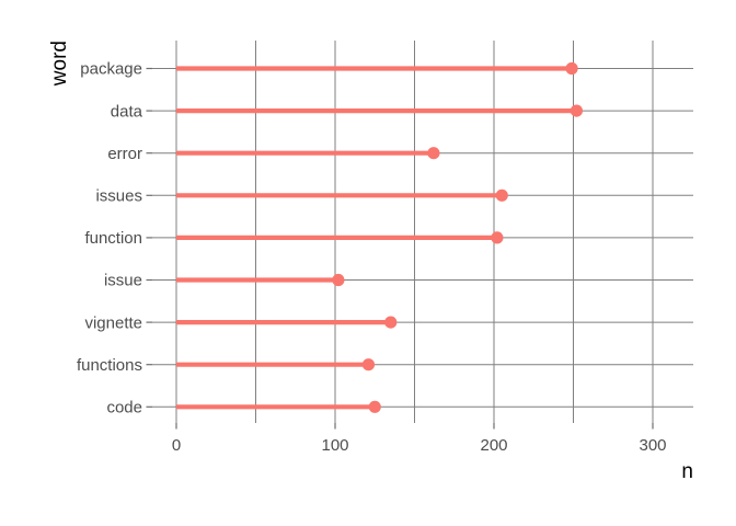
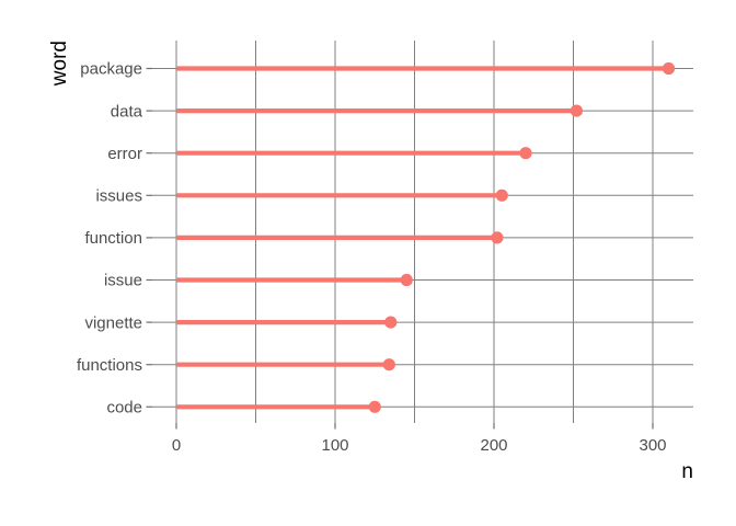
package: 249 -> 310
error: 162 -> 220
issue: 102 -> 145
functions: 121 -> 134
